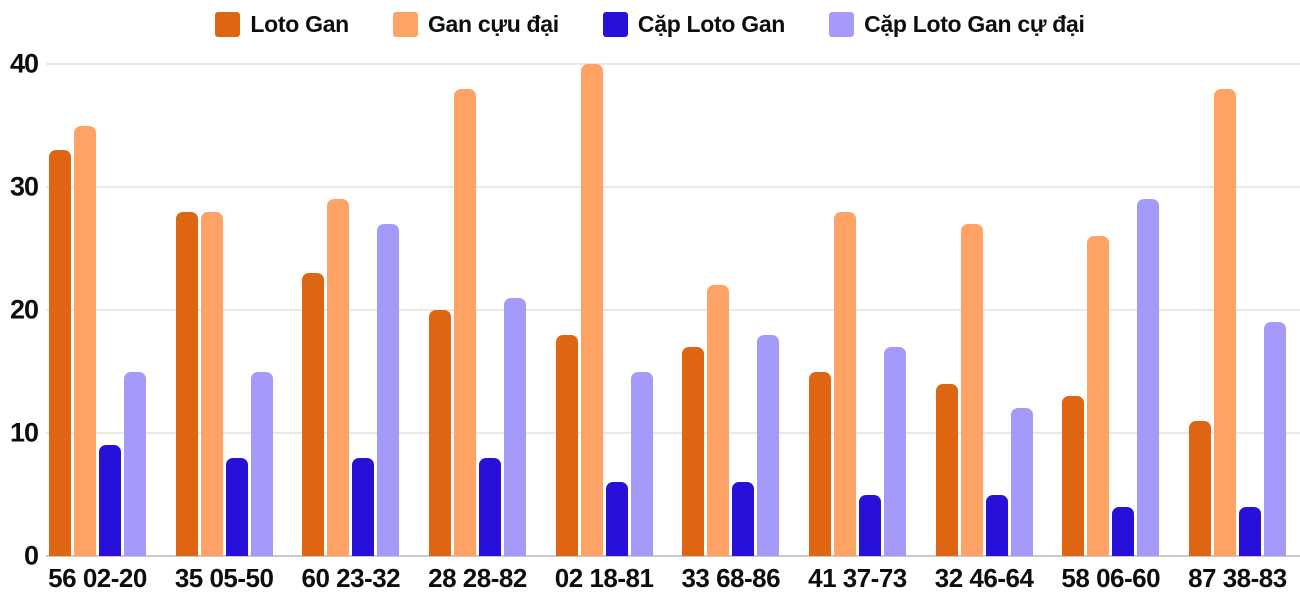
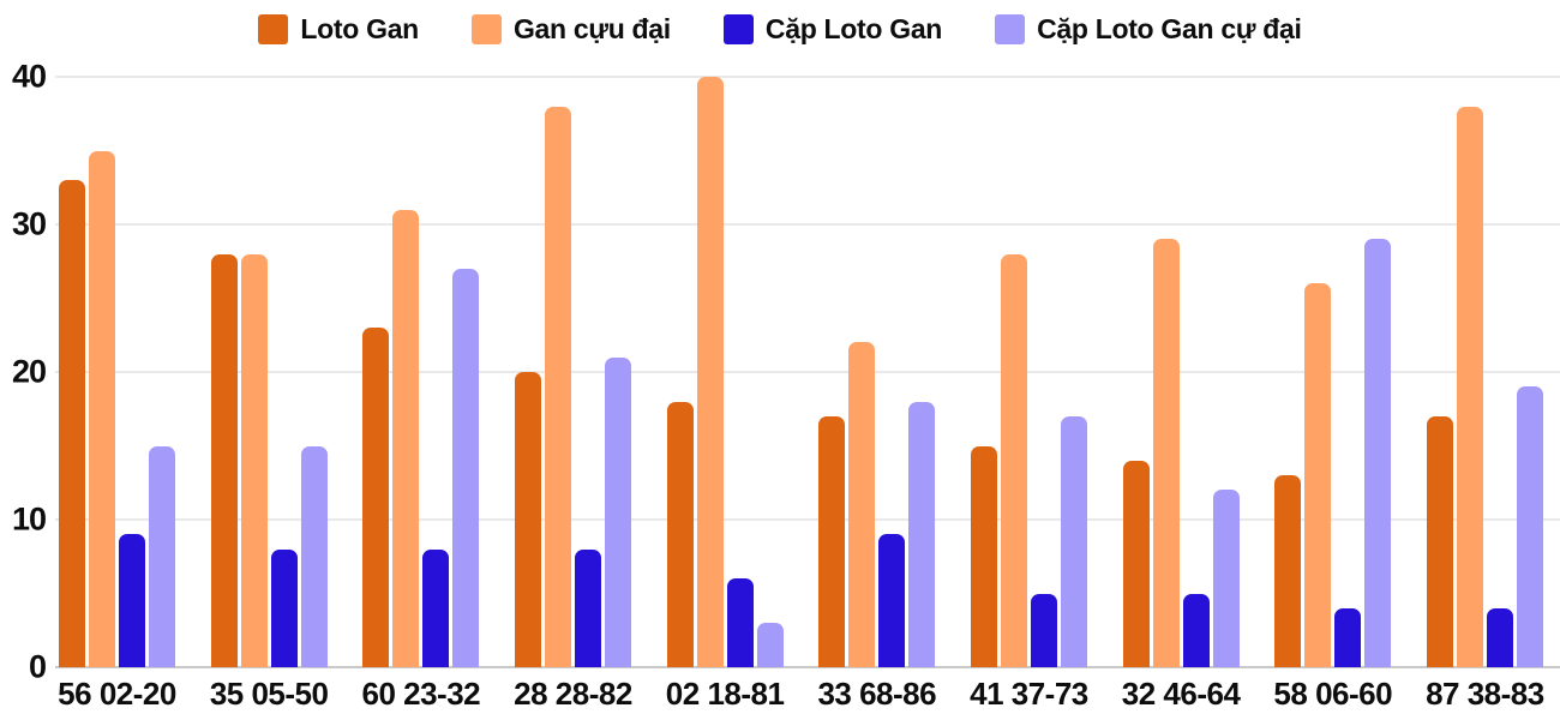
Gan cựu đại/60 23-32: 29 -> 31
Cặp Loto Gan cự đại/02 18-81: 15 -> 3
Cặp Loto Gan/33 68-86: 6 -> 9
Gan cựu đại/32 46-64: 27 -> 29
Loto Gan/87 38-83: 11 -> 17
